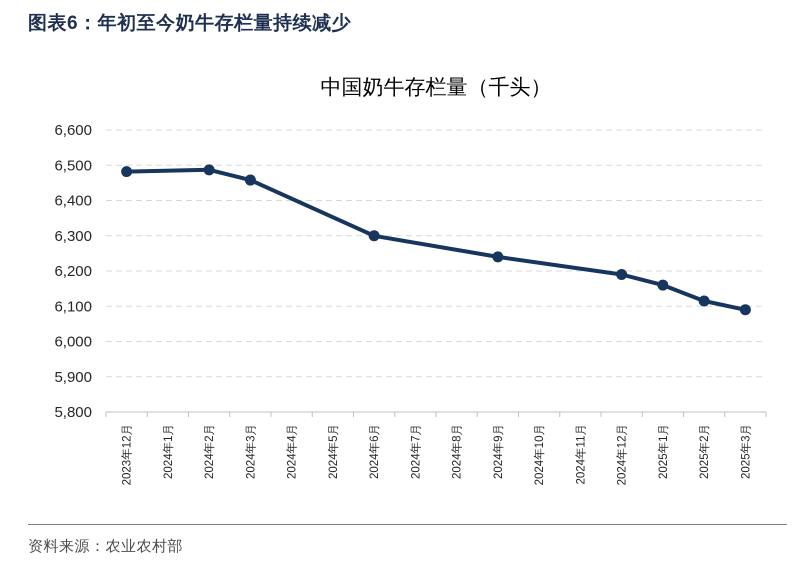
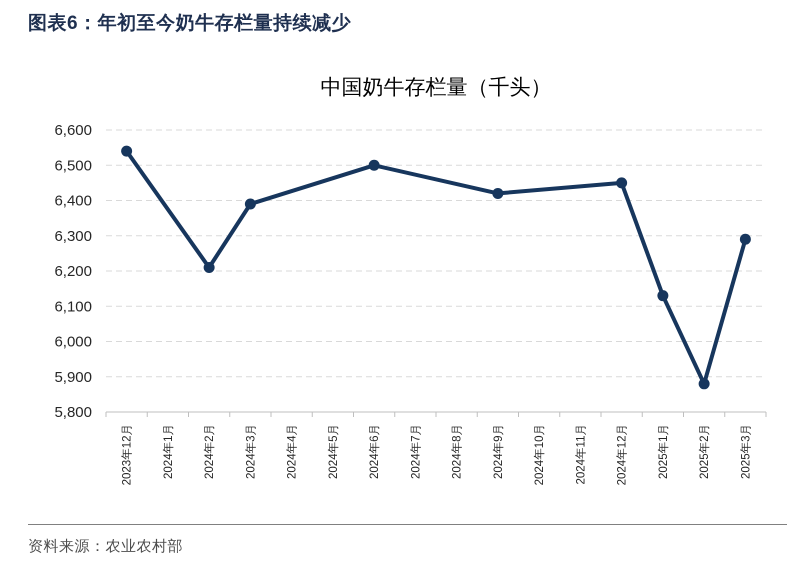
2023年12月: 6480 -> 6540
2024年2月: 6490 -> 6210
2024年3月: 6460 -> 6390
2024年6月: 6300 -> 6500
2024年9月: 6240 -> 6420
2024年12月: 6190 -> 6450
2025年1月: 6160 -> 6130
2025年2月: 6120 -> 5880
2025年3月: 6090 -> 6290
